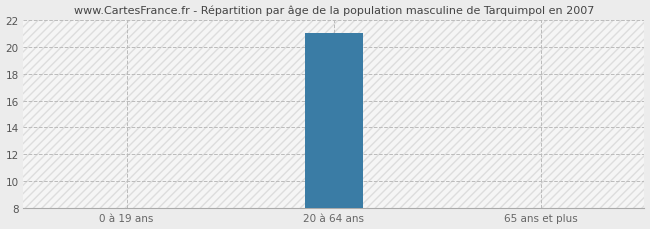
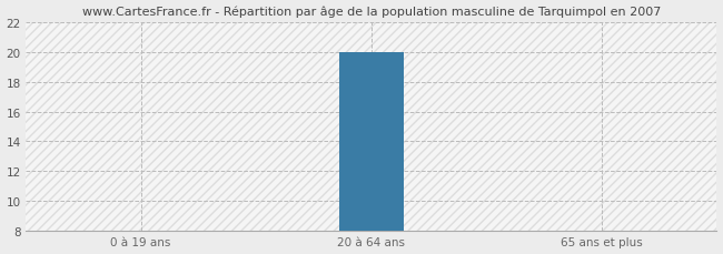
20 à 64 ans: 21 -> 20
